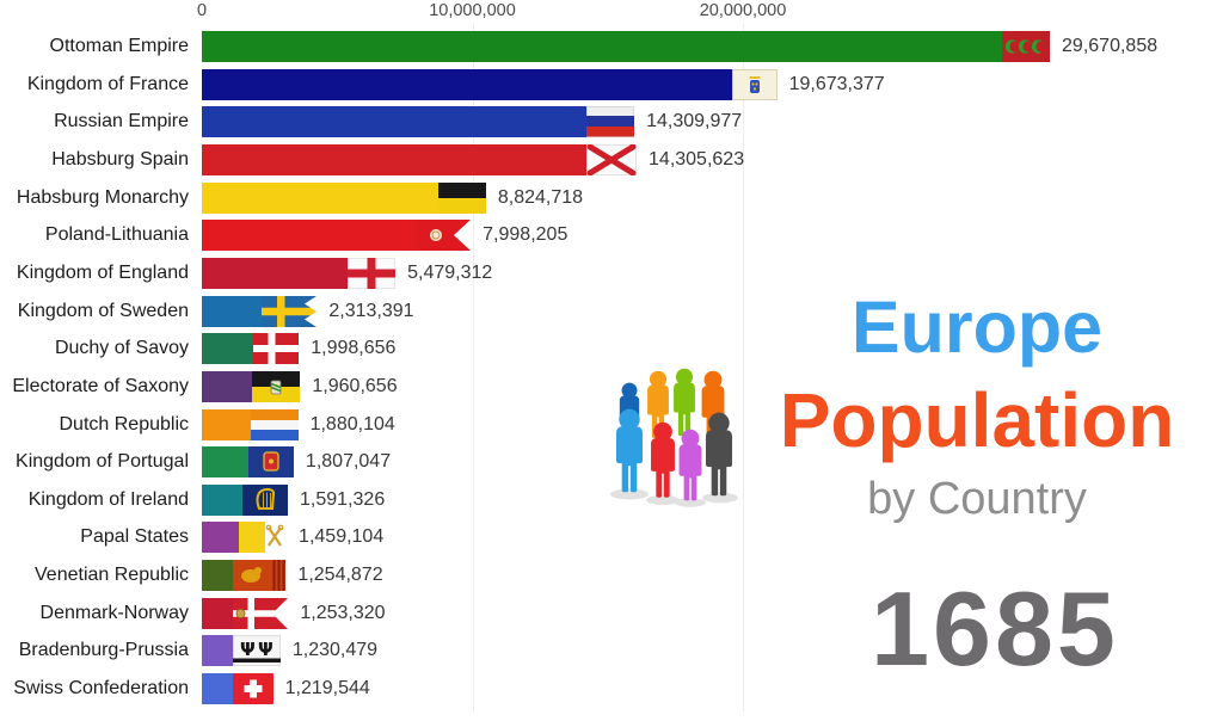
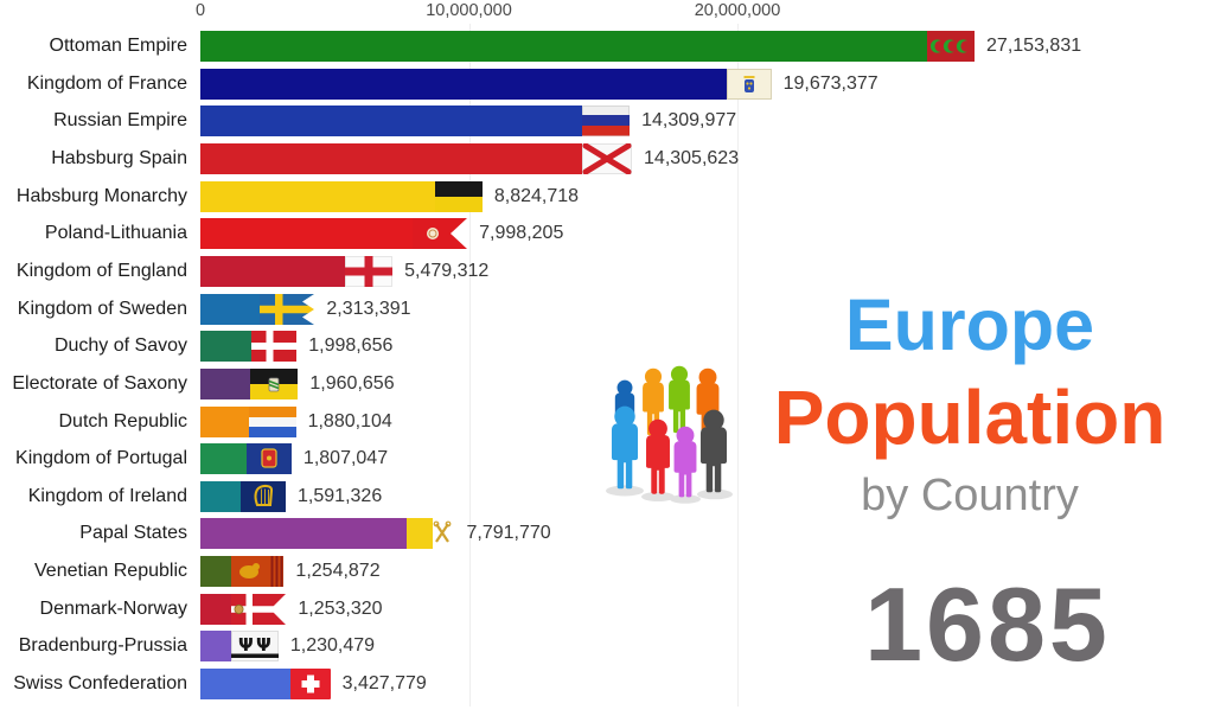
Ottoman Empire: 29,670,858 -> 27,153,831
Papal States: 1,459,104 -> 7,791,770
Swiss Confederation: 1,219,544 -> 3,427,779
